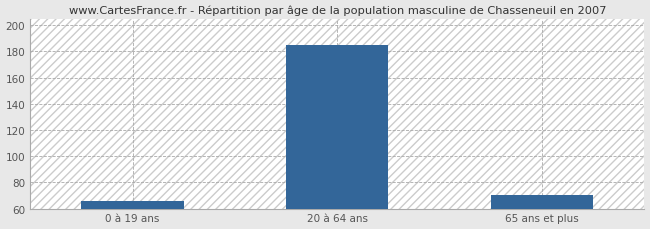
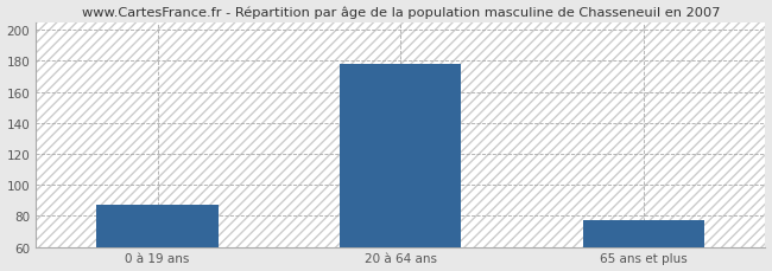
0 à 19 ans: 66 -> 87
20 à 64 ans: 185 -> 178
65 ans et plus: 70 -> 77
